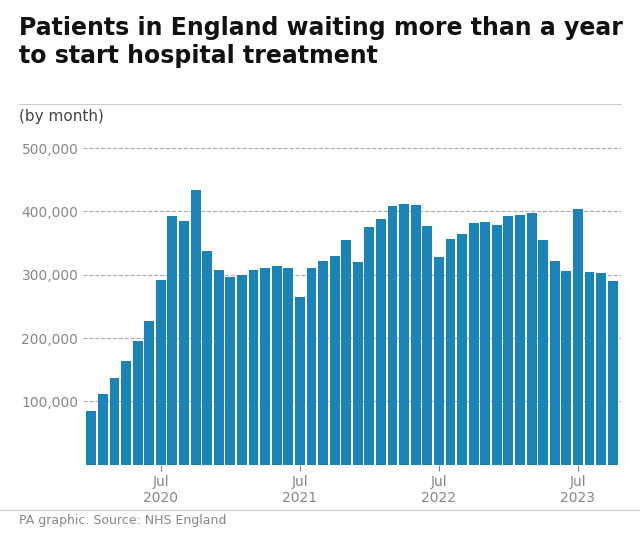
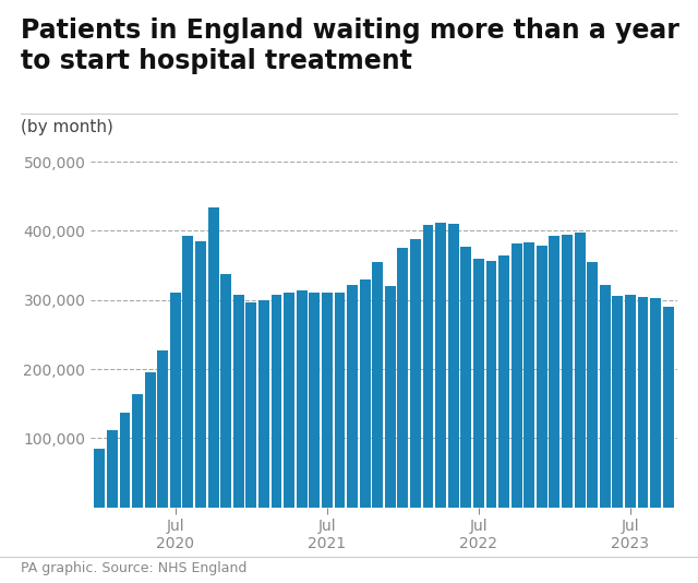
Jul 2020: 292,000 -> 310,000
Jul 2021: 264,000 -> 310,000
Jul 2022: 328,000 -> 360,000
Jul 2023: 404,000 -> 308,000
